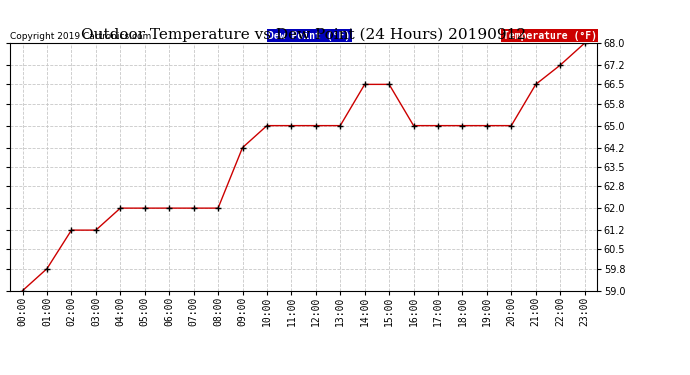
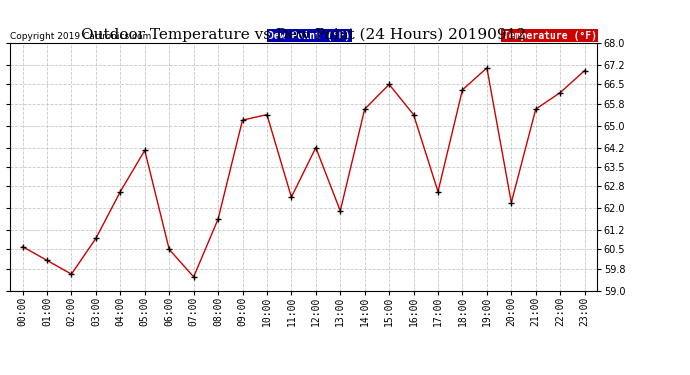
00:00: 59.0 -> 60.6
01:00: 59.8 -> 60.1
02:00: 61.2 -> 59.6
03:00: 61.2 -> 60.9
04:00: 62.0 -> 62.6
05:00: 62.0 -> 64.1
06:00: 62.0 -> 60.5
07:00: 62.0 -> 59.5
08:00: 62.0 -> 61.6
09:00: 64.2 -> 65.2
10:00: 65.0 -> 65.4
11:00: 65.0 -> 62.4
12:00: 65.0 -> 64.2
13:00: 65.0 -> 61.9
14:00: 66.5 -> 65.6
16:00: 65.0 -> 65.4
17:00: 65.0 -> 62.6
18:00: 65.0 -> 66.3
19:00: 65.0 -> 67.1
20:00: 65.0 -> 62.2
21:00: 66.5 -> 65.6
22:00: 67.2 -> 66.2
23:00: 68.0 -> 67.0
